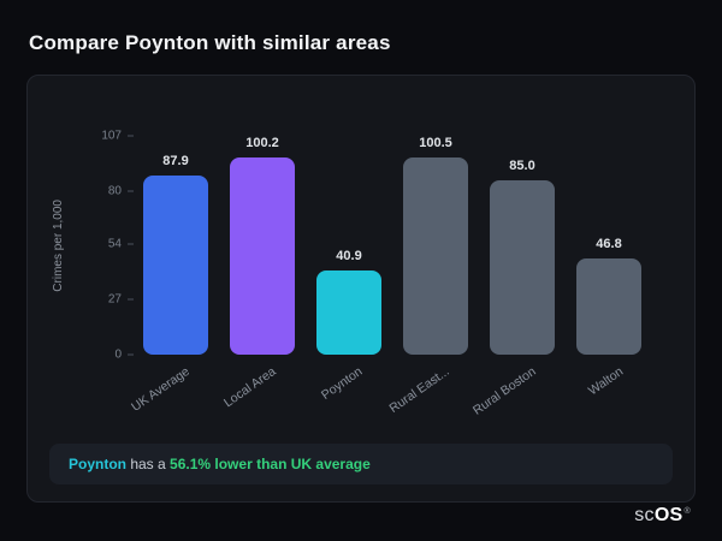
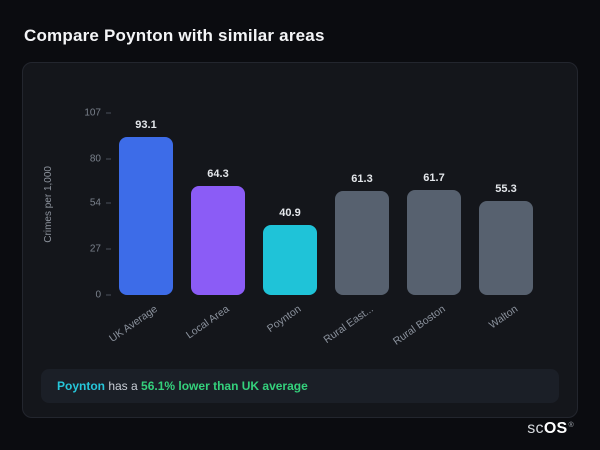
UK Average: 87.9 -> 93.1
Local Area: 100.2 -> 64.3
Rural East...: 100.5 -> 61.3
Rural Boston: 85.0 -> 61.7
Walton: 46.8 -> 55.3
